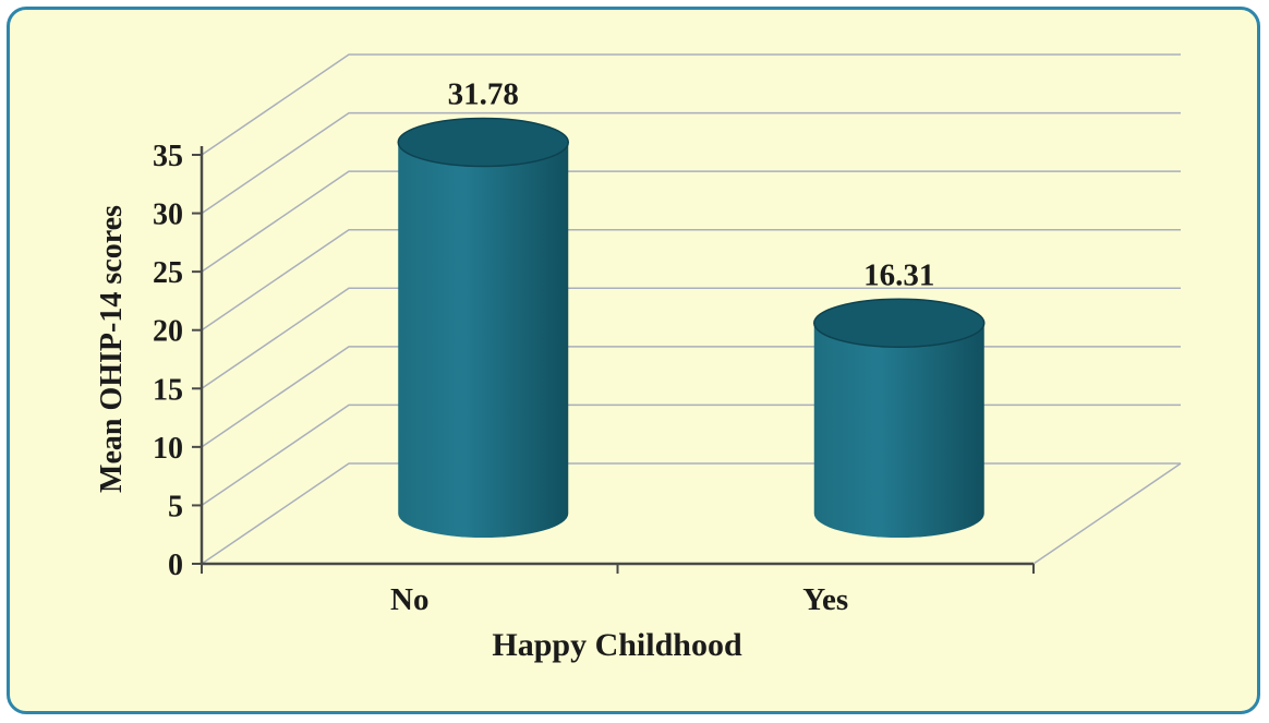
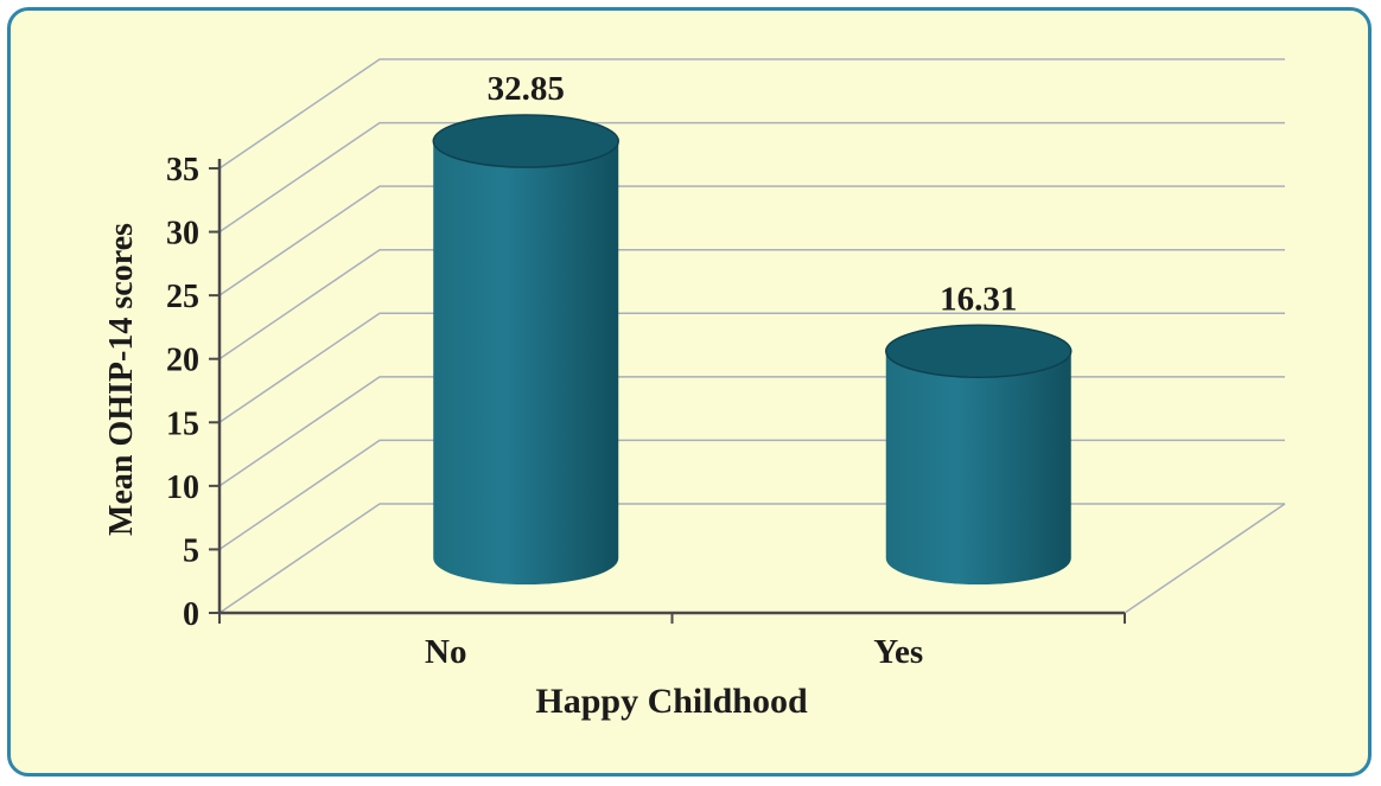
No: 31.78 -> 32.85
